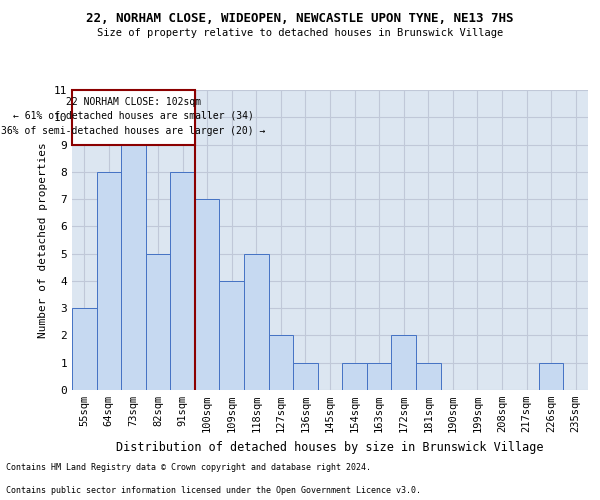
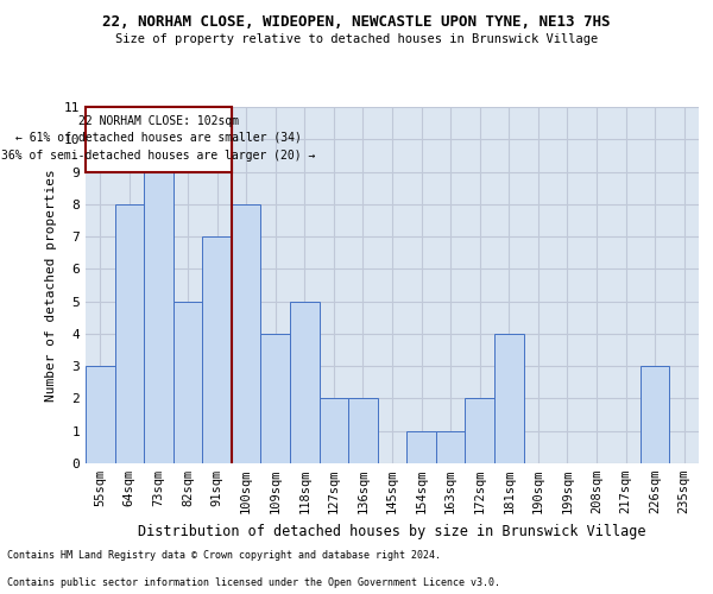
91sqm: 8 -> 7
100sqm: 7 -> 8
136sqm: 1 -> 2
181sqm: 1 -> 4
226sqm: 1 -> 3
